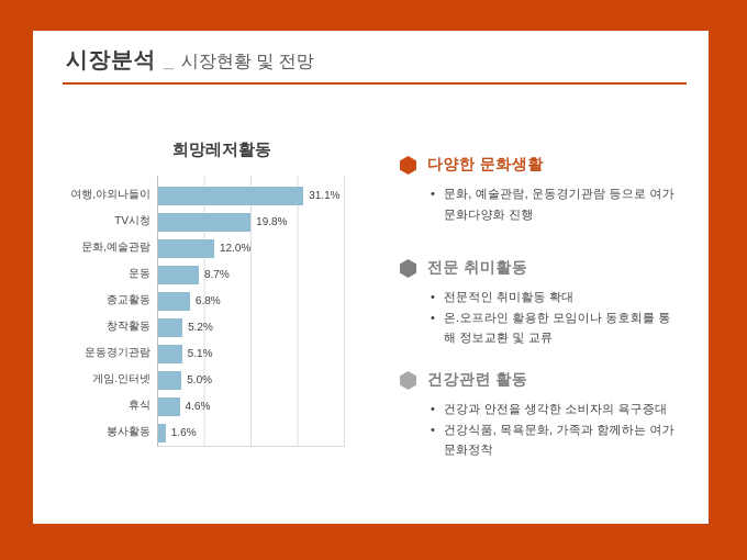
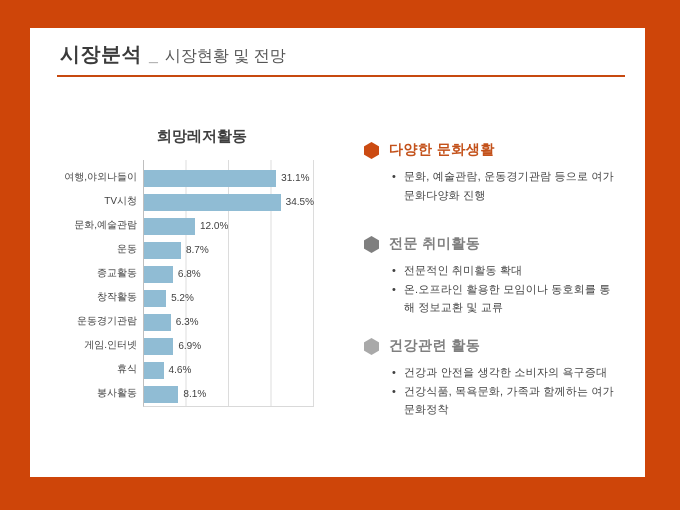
TV시청: 19.8% -> 34.5%
운동경기관람: 5.1% -> 6.3%
게임.인터넷: 5.0% -> 6.9%
봉사활동: 1.6% -> 8.1%
